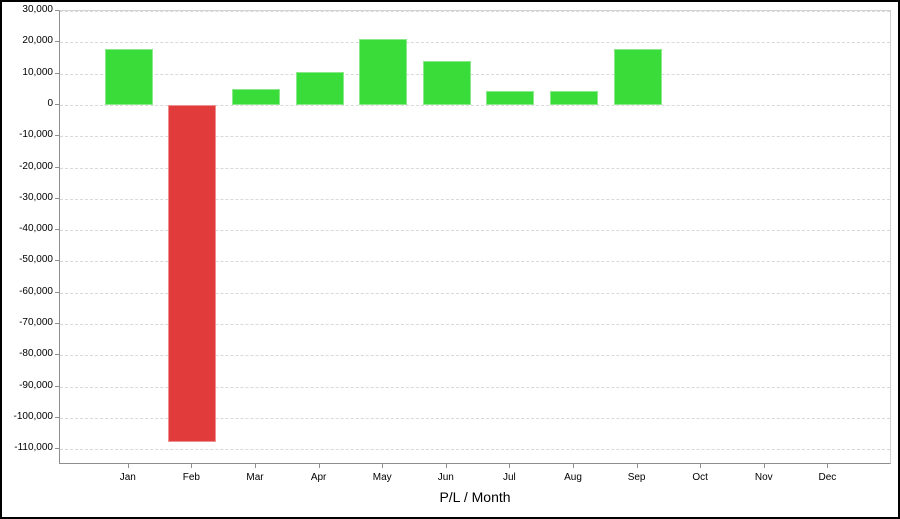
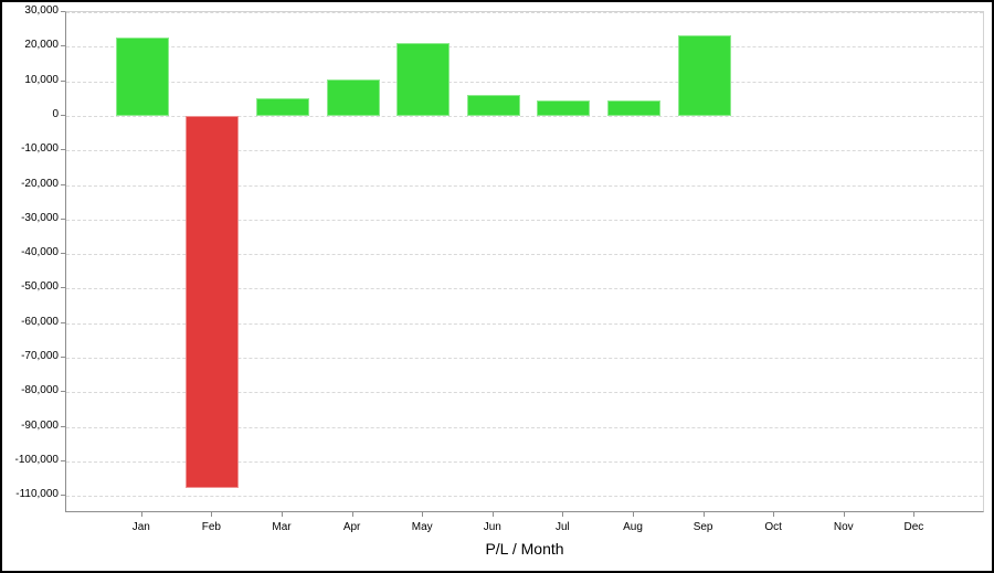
Jan: 18000 -> 22000
Jun: 14000 -> 6000
Sep: 18000 -> 23000
